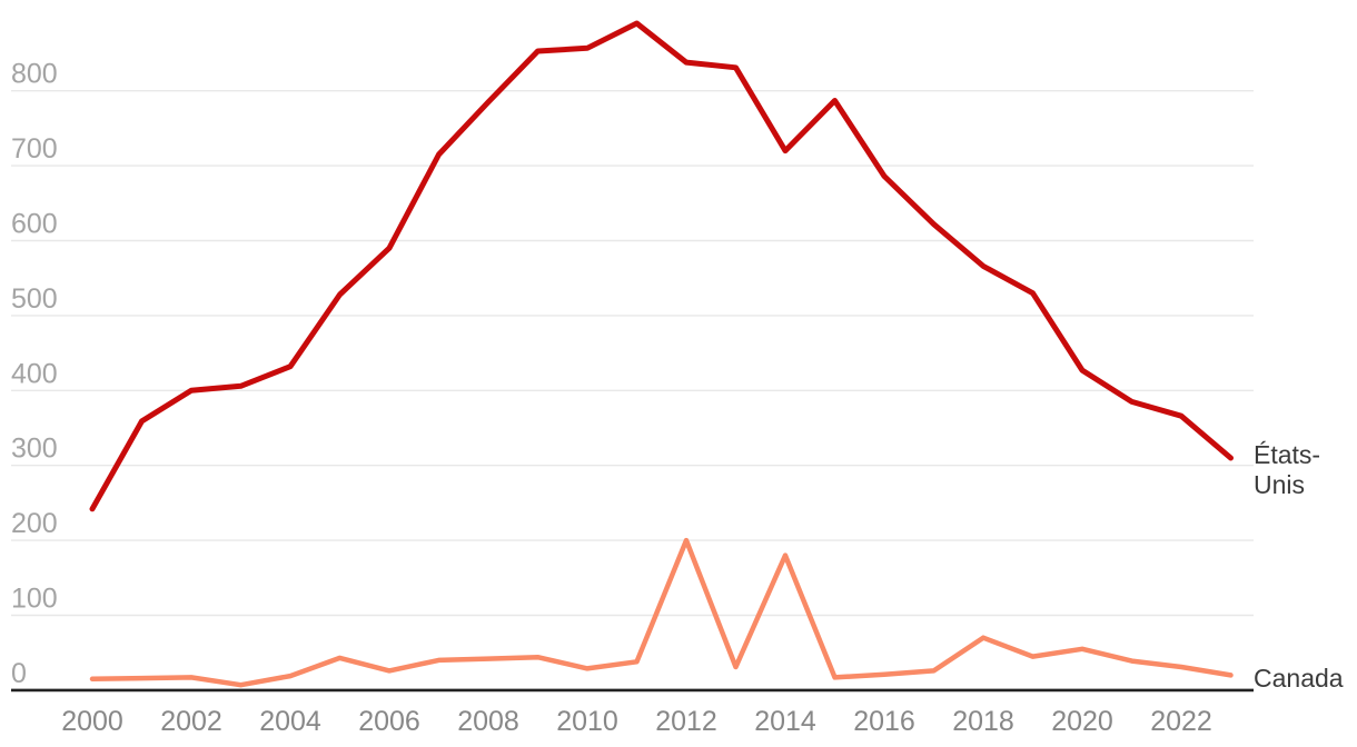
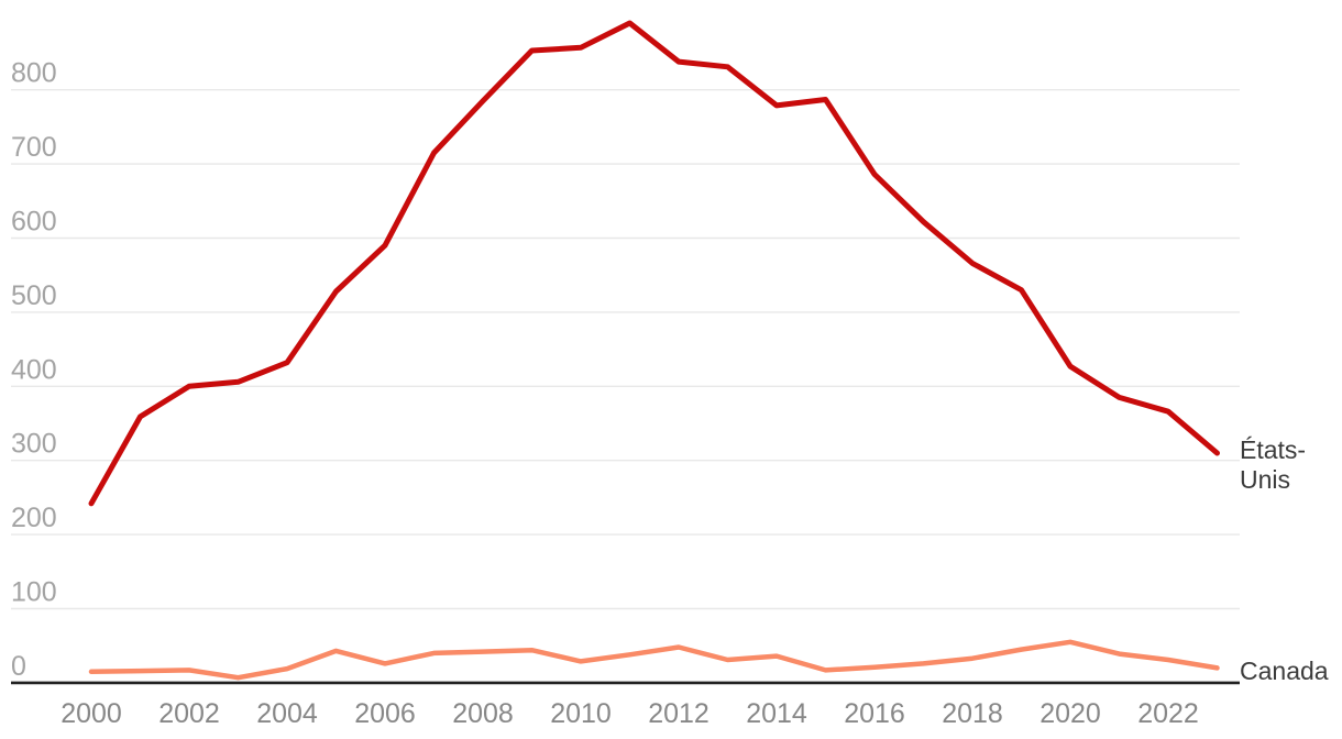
Canada/2012: 200 -> 50
États-Unis/2014: 720 -> 780
Canada/2014: 180 -> 40
Canada/2018: 70 -> 30
